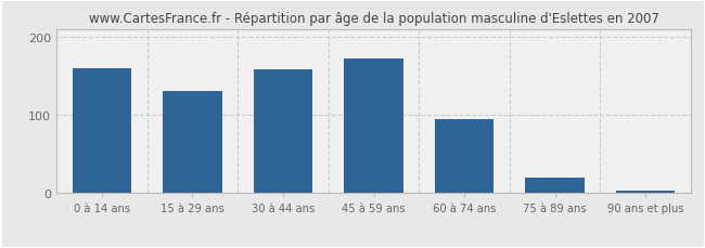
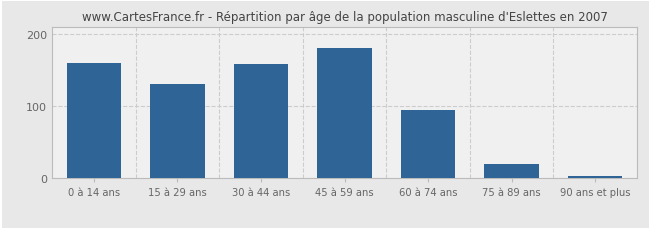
45 à 59 ans: 172 -> 181
